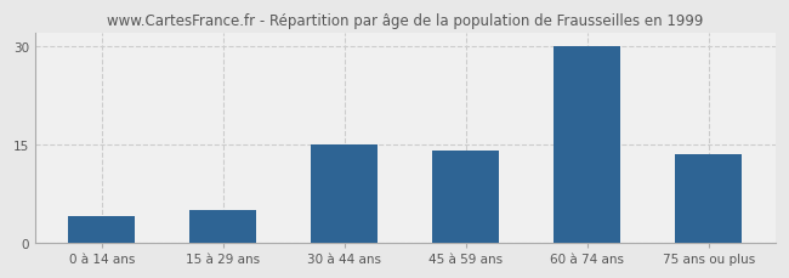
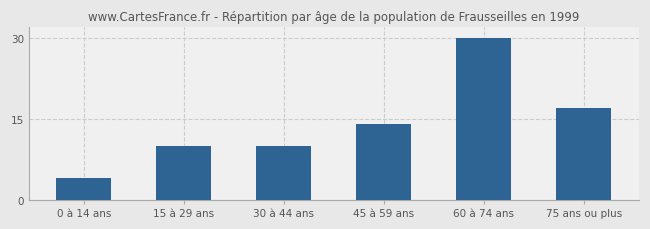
15 à 29 ans: 5.0 -> 10.0
30 à 44 ans: 15.0 -> 10.0
75 ans ou plus: 13.5 -> 17.0
